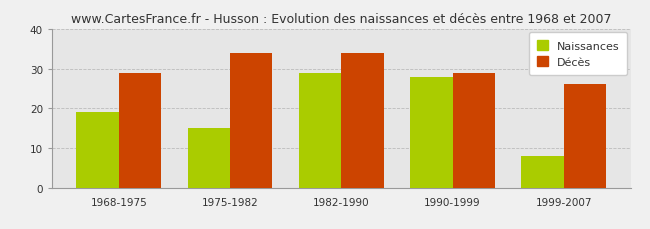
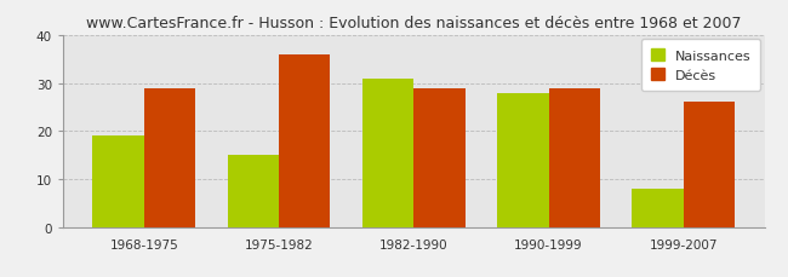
Décès/1975-1982: 34 -> 36
Naissances/1982-1990: 29 -> 31
Décès/1982-1990: 34 -> 29
